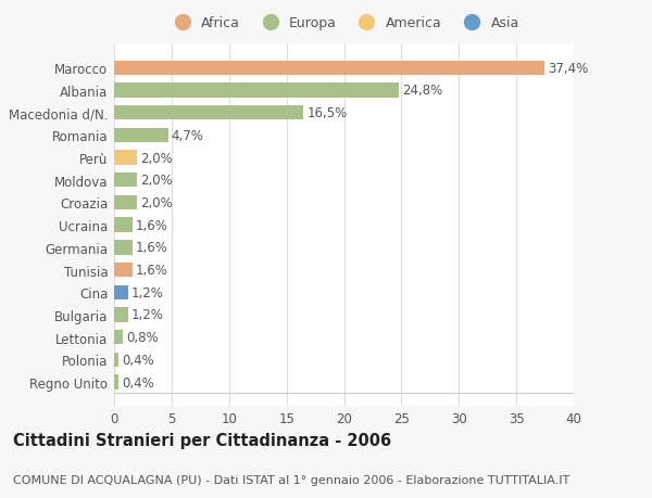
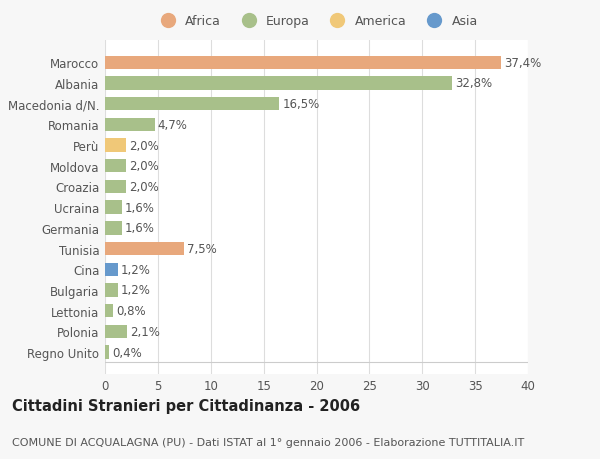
Albania: 24,8% -> 32,8%
Tunisia: 1,6% -> 7,5%
Polonia: 0,4% -> 2,1%
